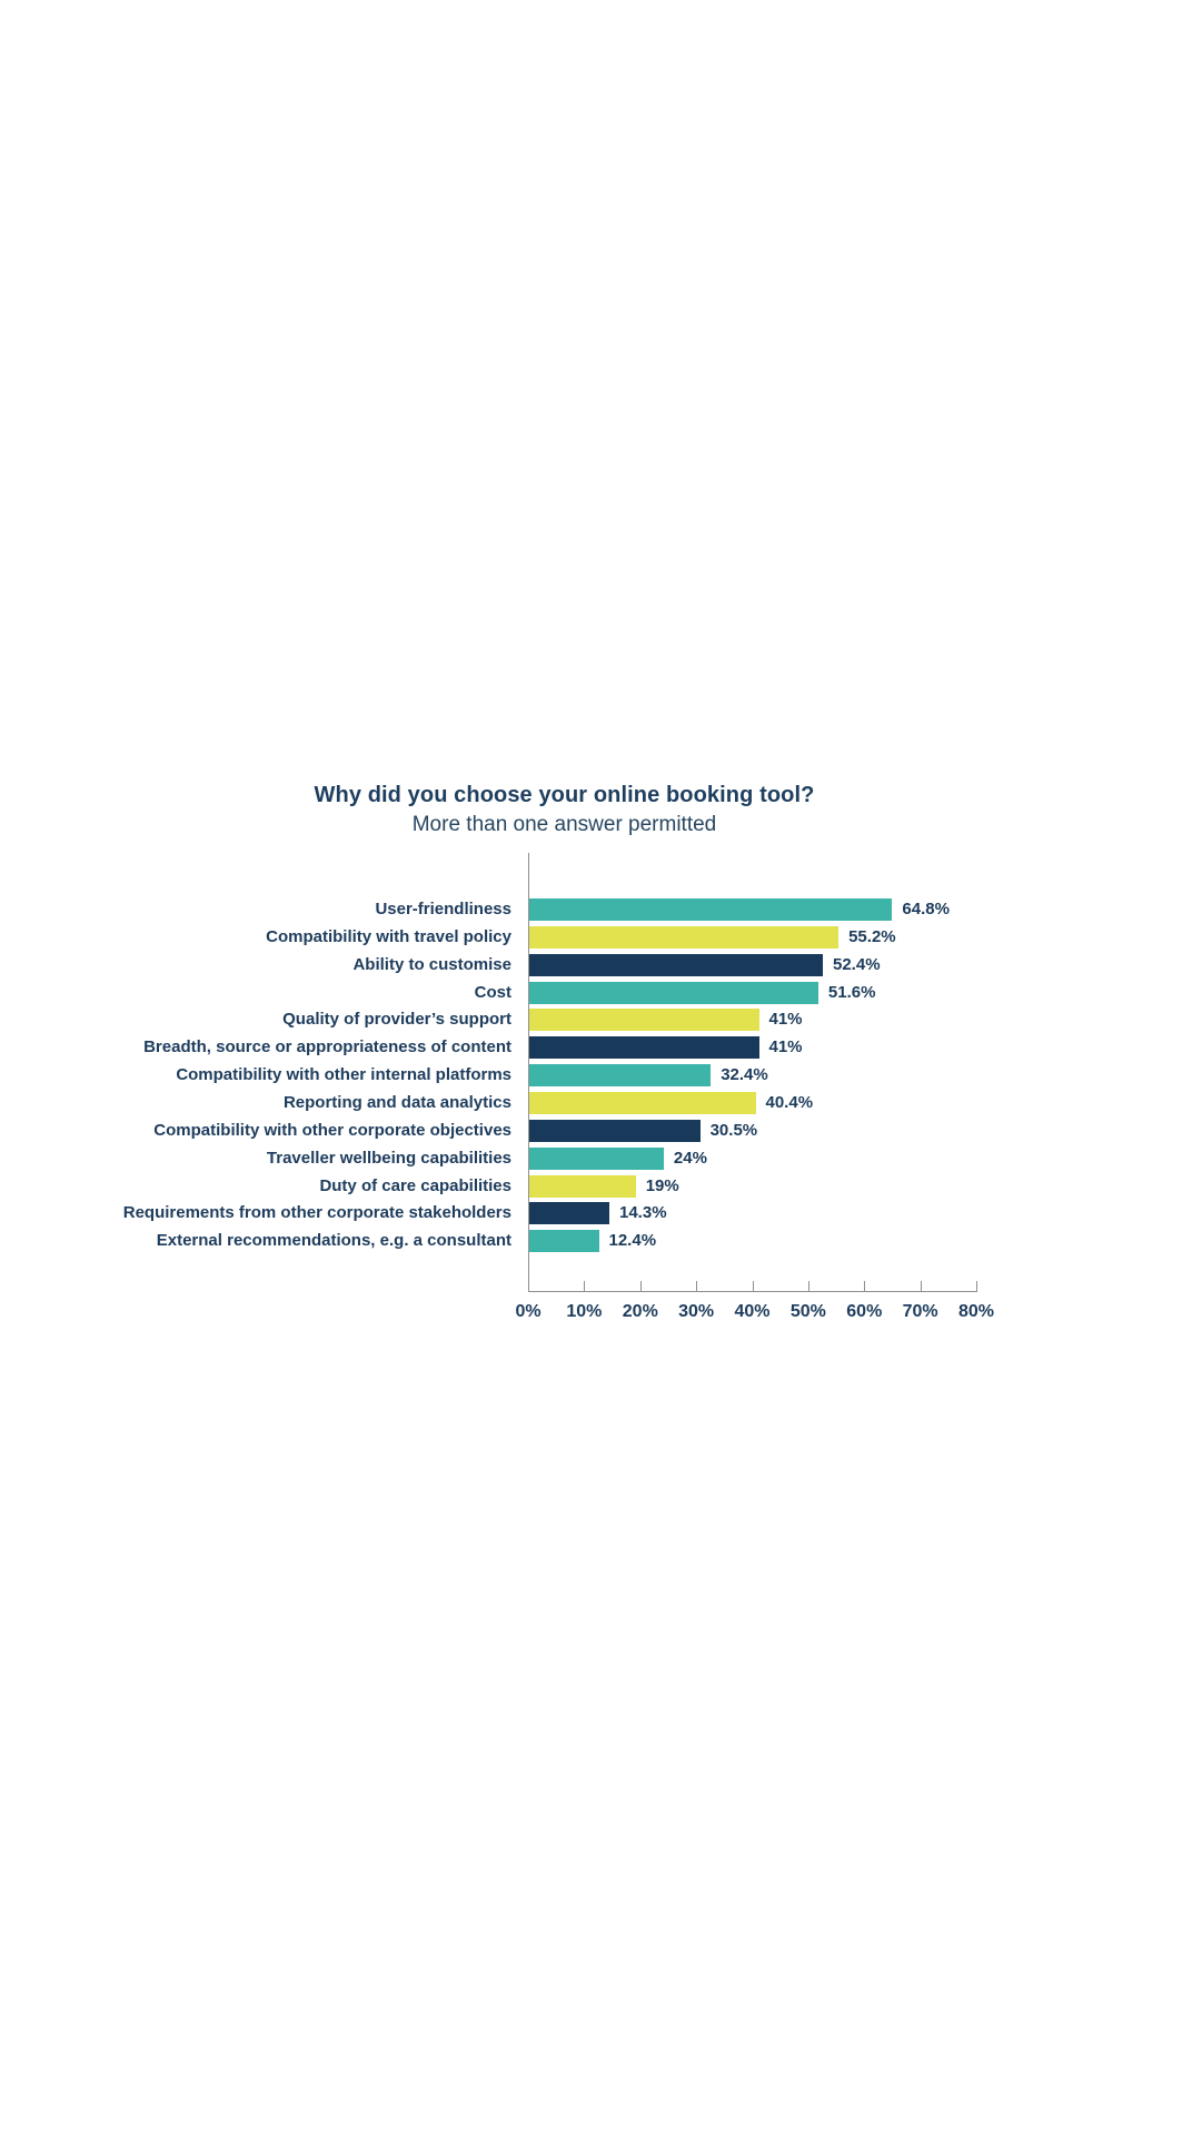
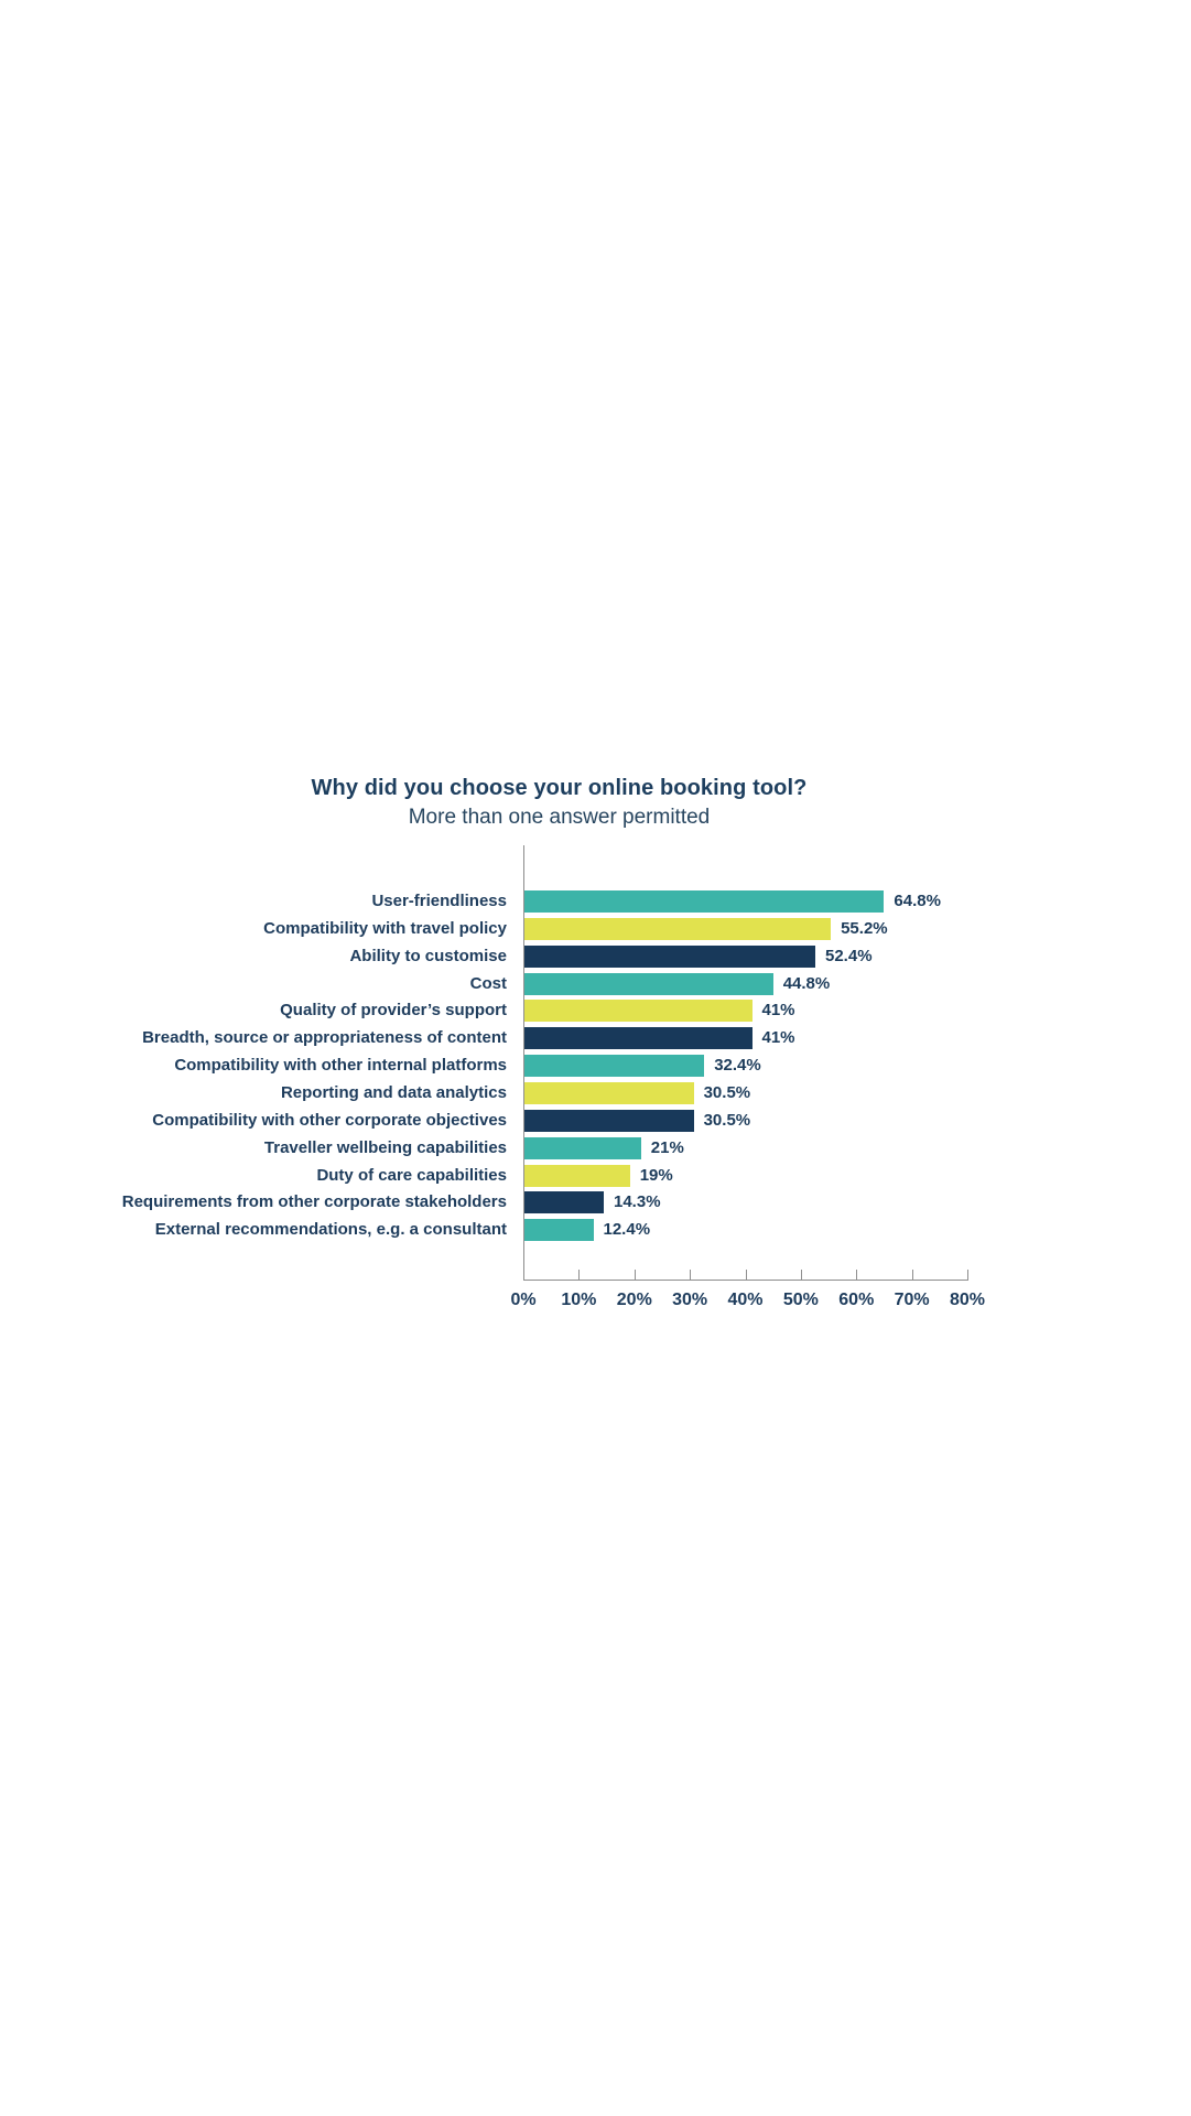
Cost: 51.6% -> 44.8%
Reporting and data analytics: 40.4% -> 30.5%
Traveller wellbeing capabilities: 24% -> 21%
